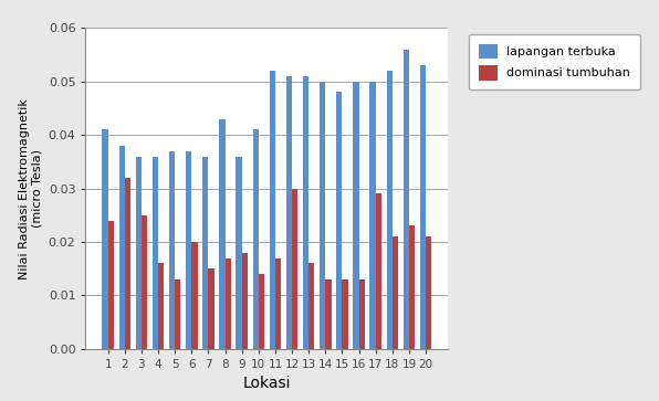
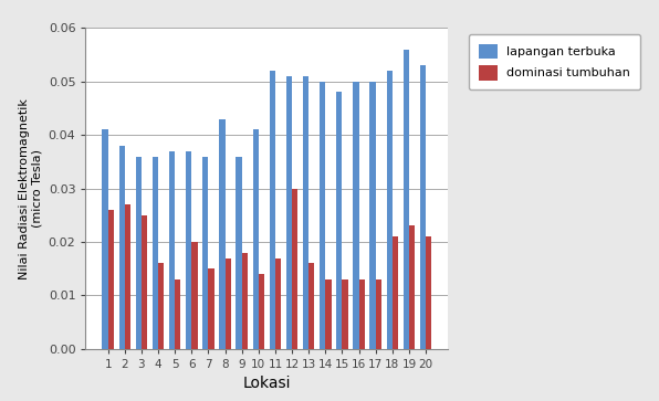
dominasi tumbuhan/1: 0.024 -> 0.026
dominasi tumbuhan/2: 0.032 -> 0.027
dominasi tumbuhan/17: 0.029 -> 0.013
